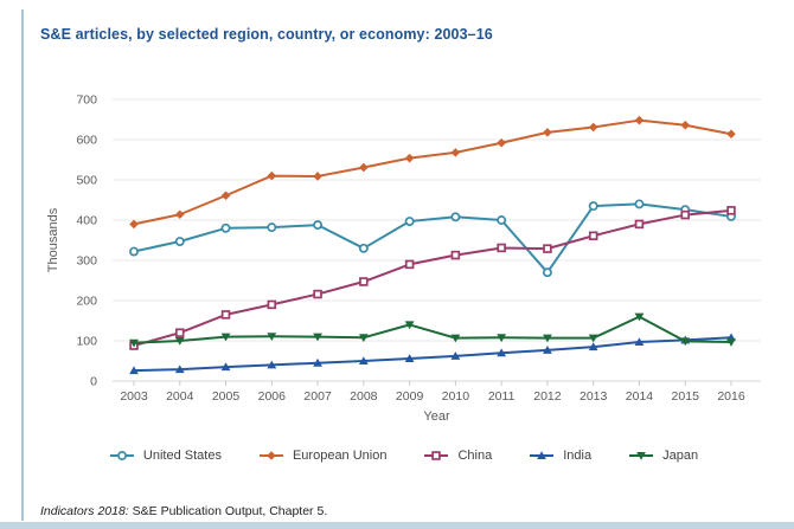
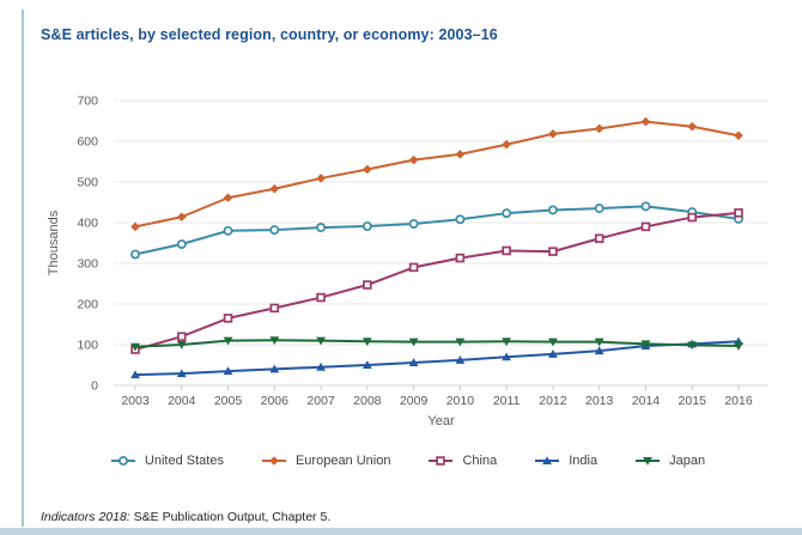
European Union/2006: 510 -> 480
United States/2008: 330 -> 390
Japan/2009: 140 -> 110
United States/2011: 400 -> 420
United States/2012: 270 -> 430
Japan/2014: 160 -> 100
